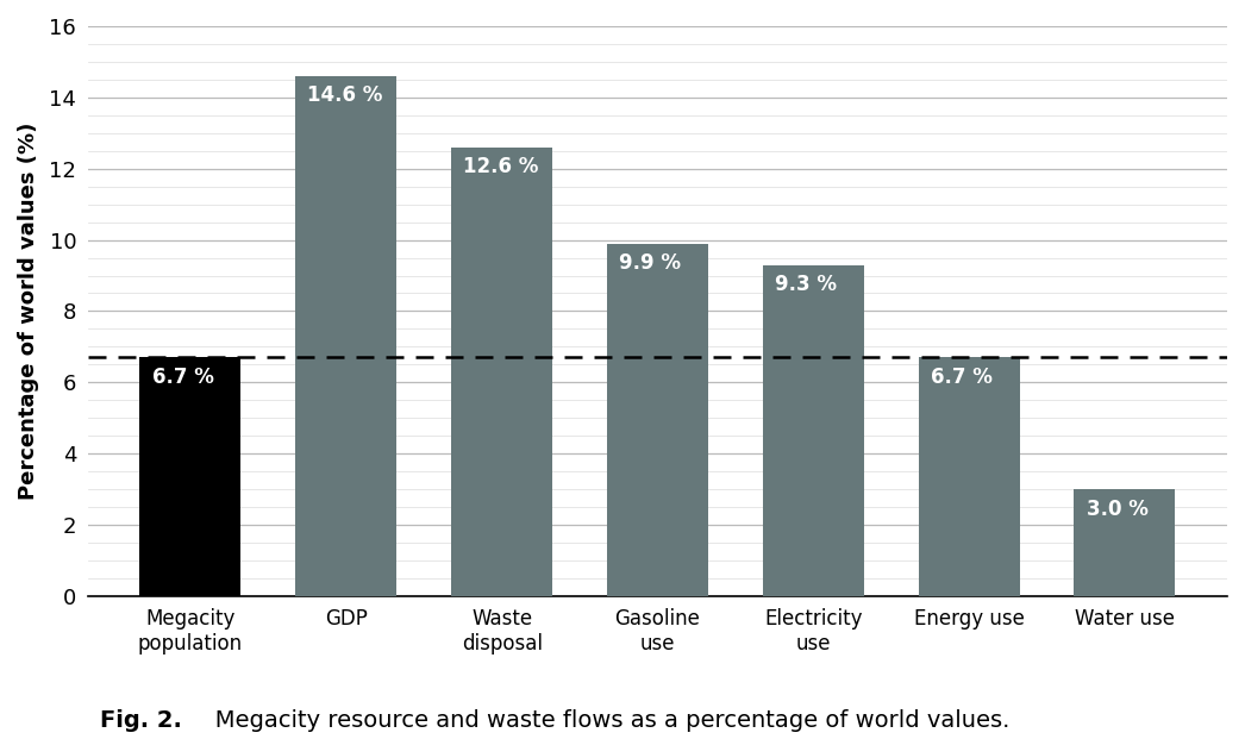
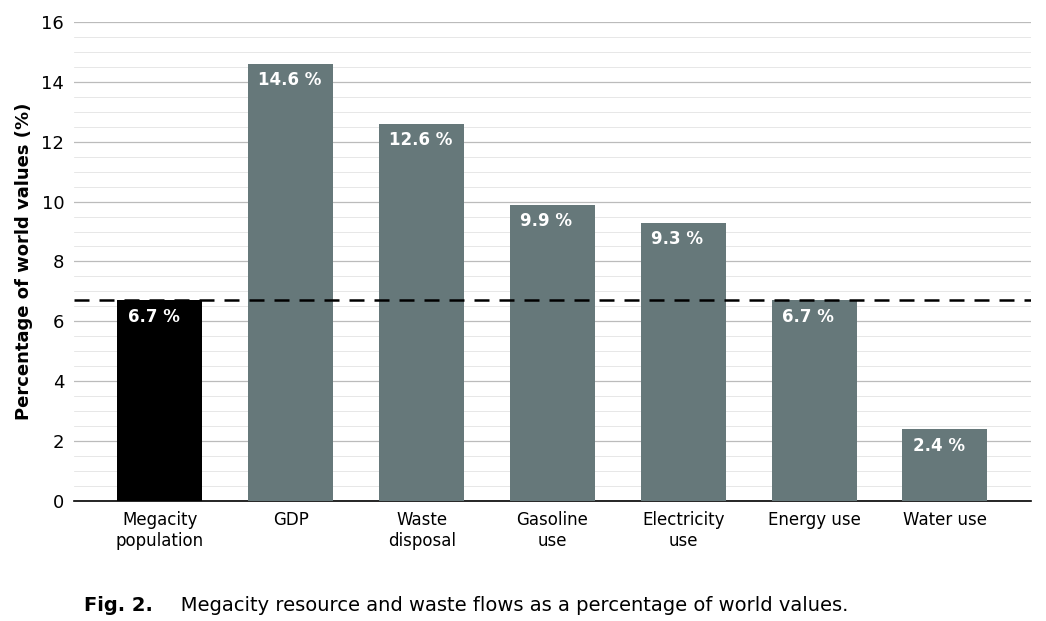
Water use: 3.0 -> 2.4
